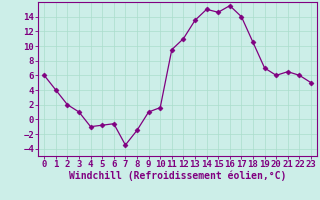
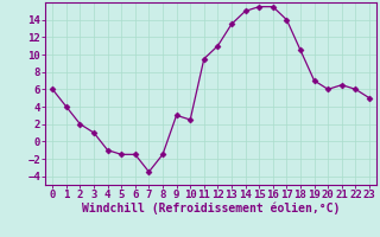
5: -0.8 -> -1.5
6: -0.6 -> -1.5
9: 1.0 -> 3.0
10: 1.6 -> 2.5
15: 14.6 -> 15.5
